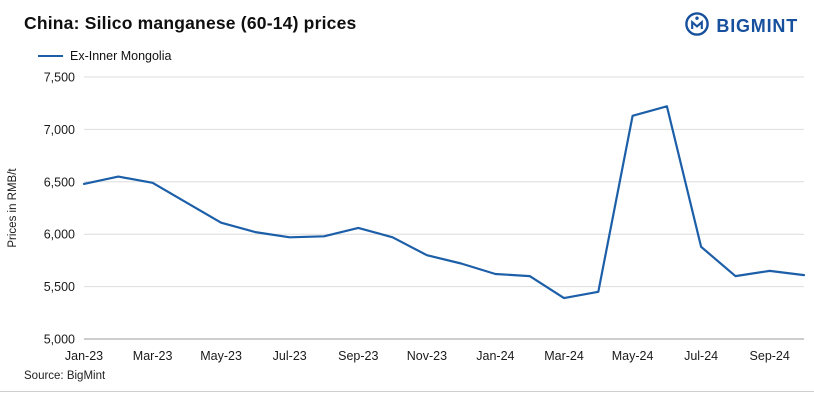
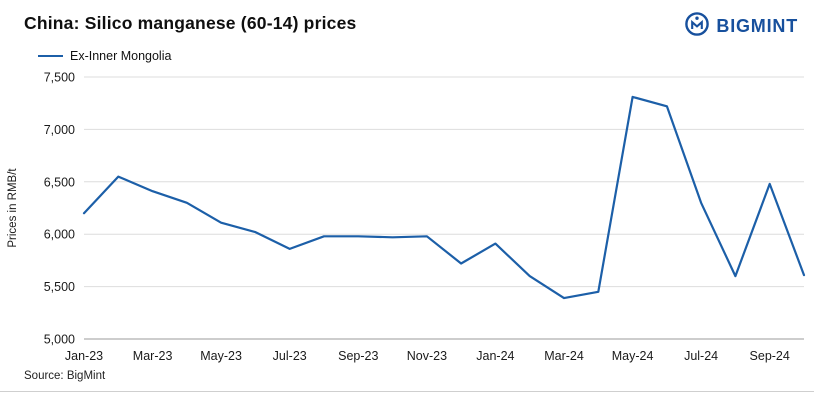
Jan-23: 6480 -> 6200
Mar-23: 6490 -> 6410
Jul-23: 5970 -> 5860
Sep-23: 6060 -> 5980
Nov-23: 5800 -> 5980
Jan-24: 5620 -> 5910
May-24: 7130 -> 7310
Jul-24: 5880 -> 6300
Sep-24: 5650 -> 6480
